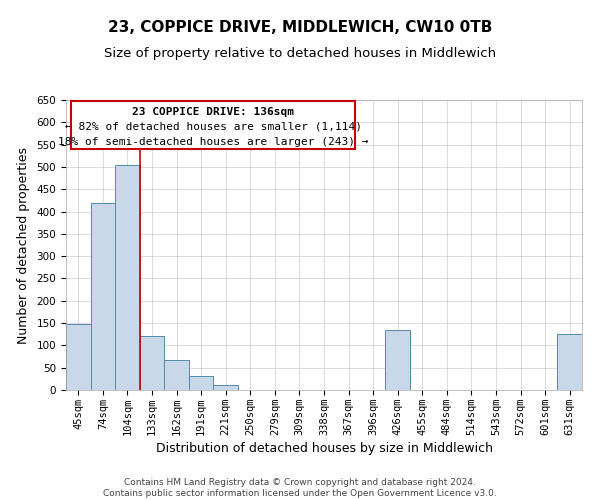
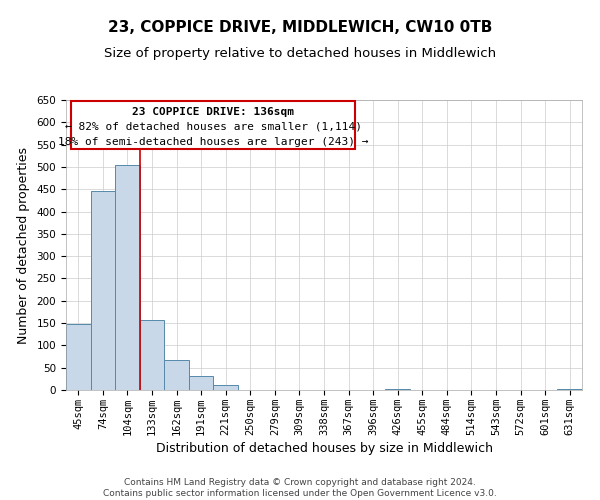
74sqm: 420 -> 447
133sqm: 120 -> 158
426sqm: 135 -> 3
631sqm: 125 -> 2
